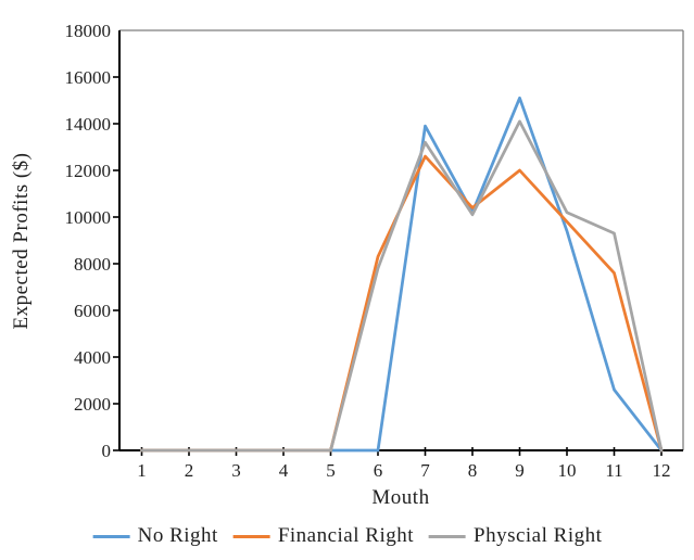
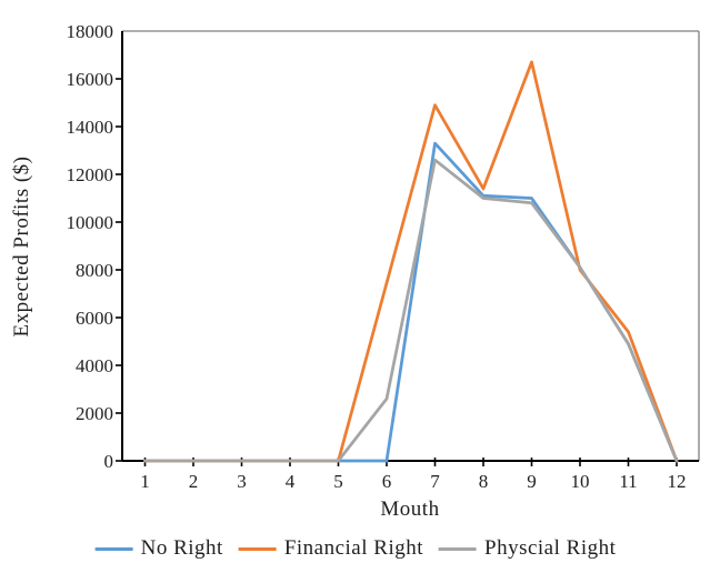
Financial Right/6: 8300 -> 7400
Physcial Right/6: 7800 -> 2600
No Right/7: 13900 -> 13300
Financial Right/7: 12600 -> 14900
Physcial Right/7: 13200 -> 12600
No Right/8: 10200 -> 11100
Financial Right/8: 10400 -> 11400
Physcial Right/8: 10100 -> 11000
No Right/9: 15100 -> 11000
Financial Right/9: 12000 -> 16700
Physcial Right/9: 14100 -> 10800
No Right/10: 9400 -> 8100
Financial Right/10: 9800 -> 8000
Physcial Right/10: 10200 -> 8100
No Right/11: 2600 -> 4900
Financial Right/11: 7600 -> 5400
Physcial Right/11: 9300 -> 4900
